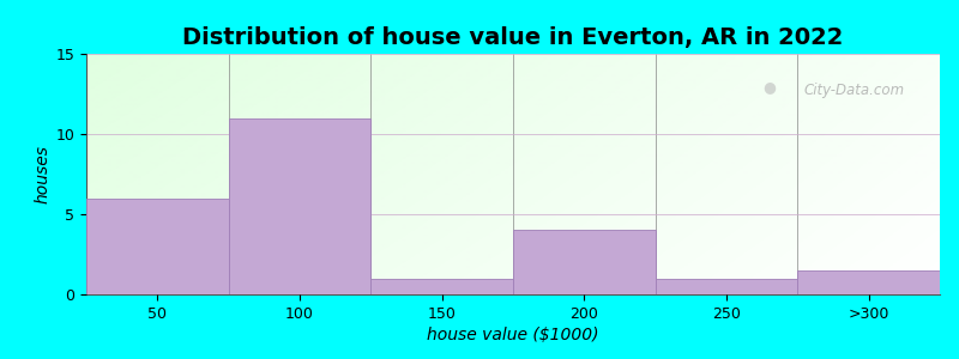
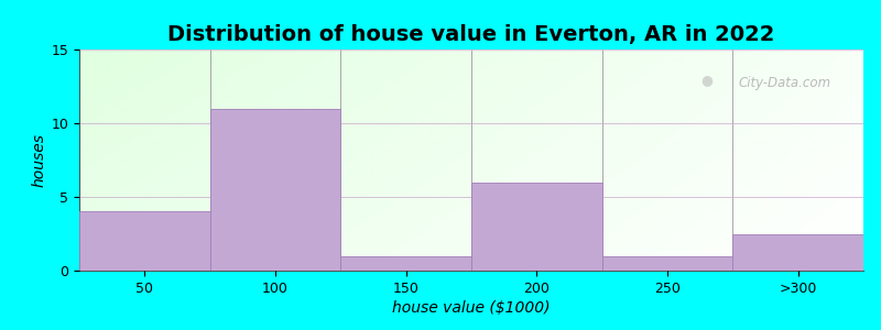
50: 6.0 -> 4.0
200: 4.0 -> 6.0
>300: 1.5 -> 2.5
